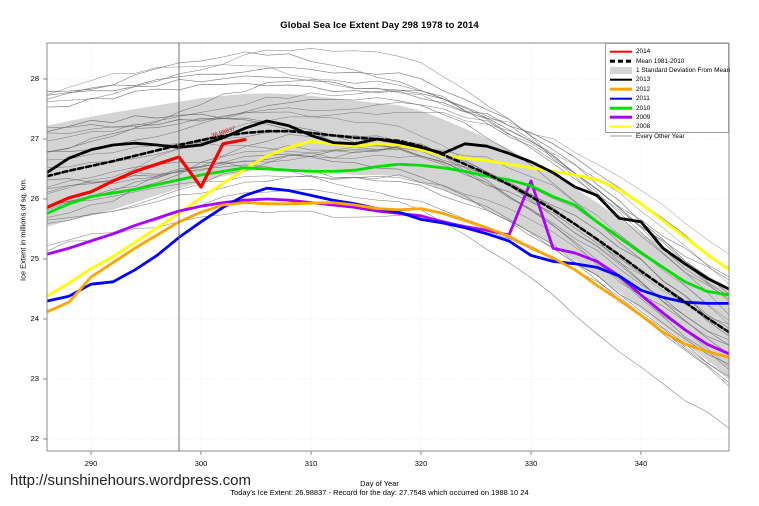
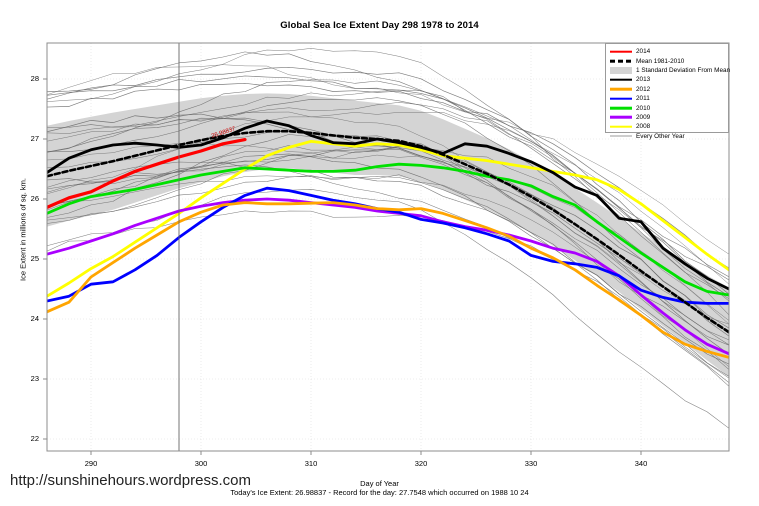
2014/300: 26.2 -> 26.8
2009/330: 26.3 -> 25.3
